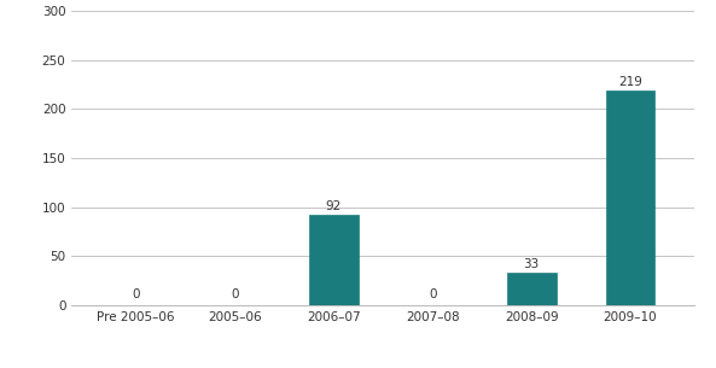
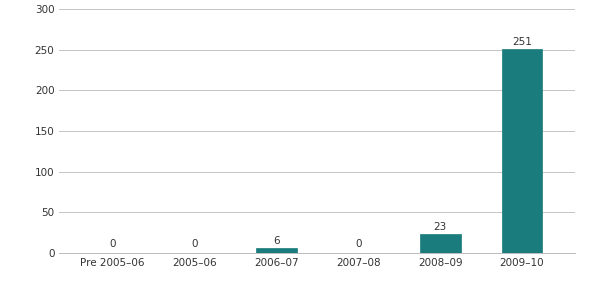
2006–07: 92 -> 6
2008–09: 33 -> 23
2009–10: 219 -> 251
